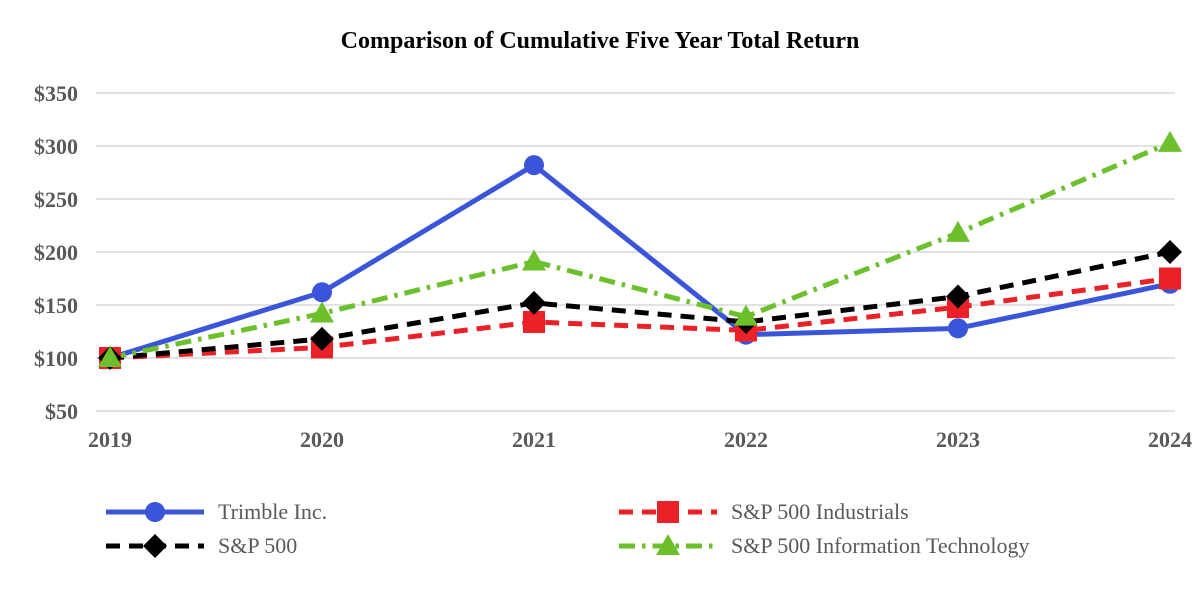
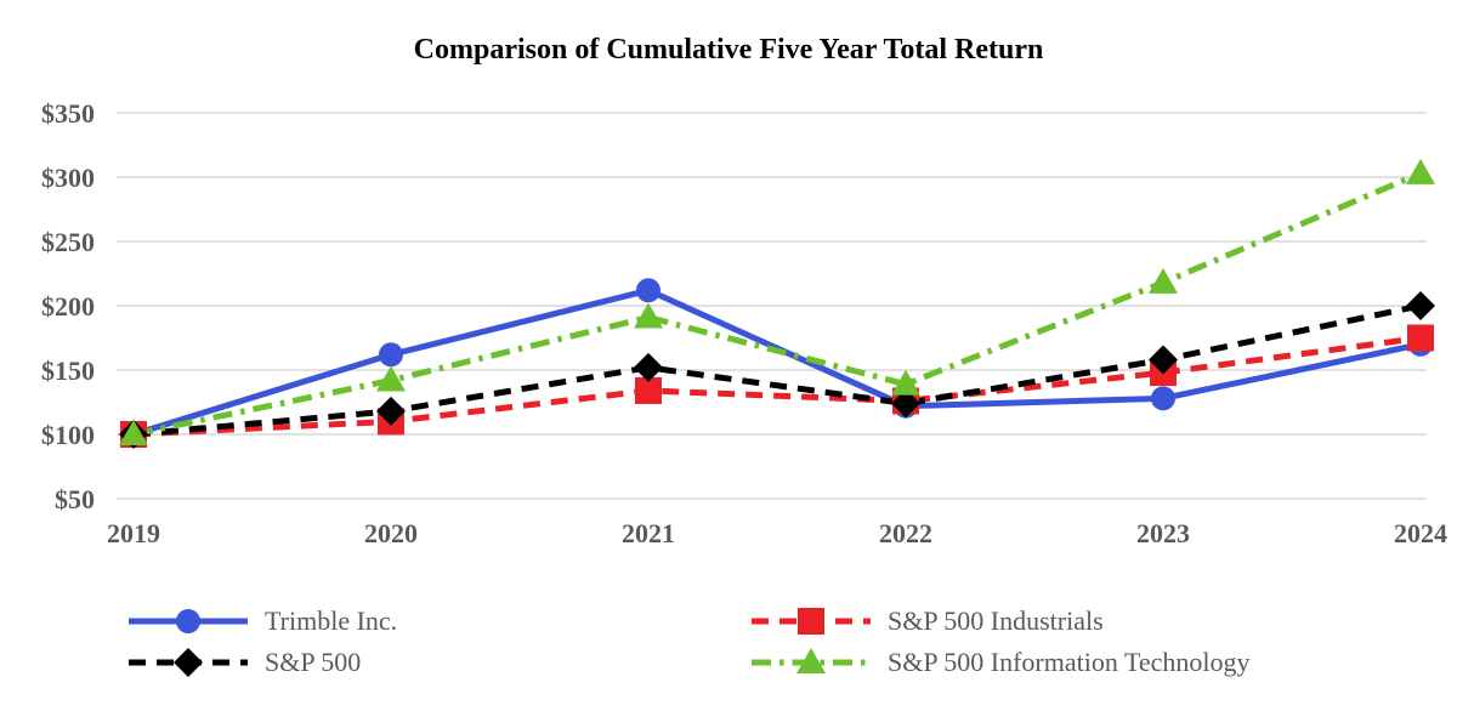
Trimble Inc./2021: $282 -> $212
S&P 500/2022: $134 -> $124
